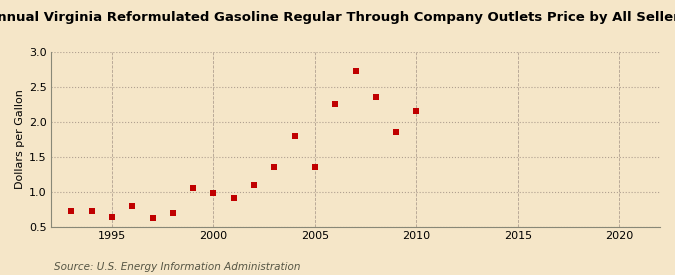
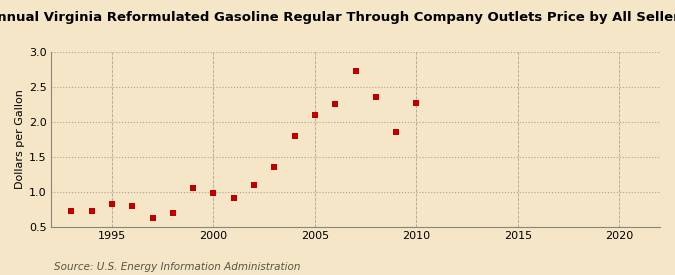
1995: 0.64 -> 0.82
2005: 1.36 -> 2.10
2010: 2.16 -> 2.27
